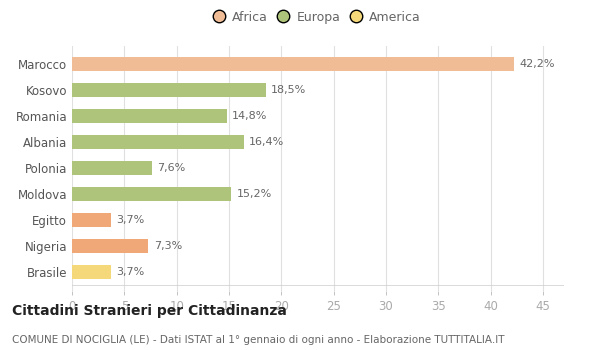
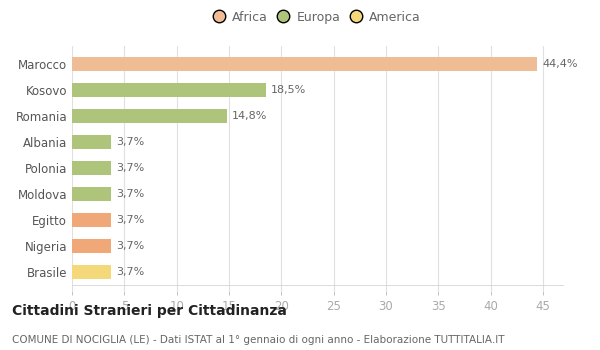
Marocco: 42,2% -> 44,4%
Albania: 16,4% -> 3,7%
Polonia: 7,6% -> 3,7%
Moldova: 15,2% -> 3,7%
Nigeria: 7,3% -> 3,7%
